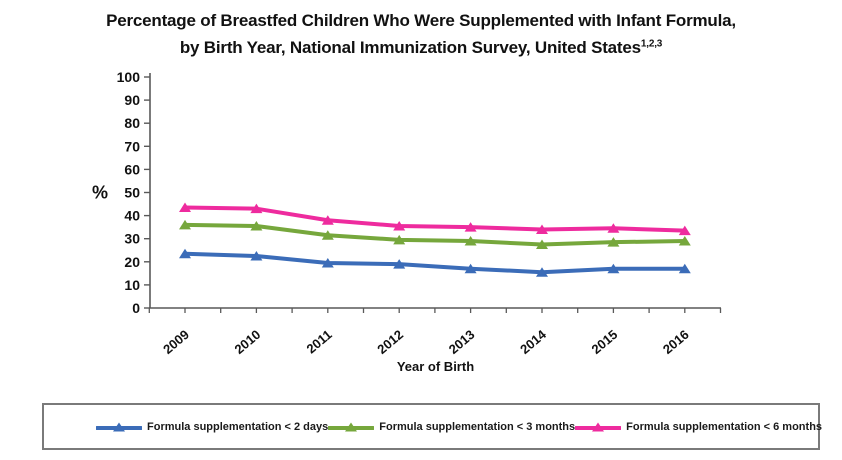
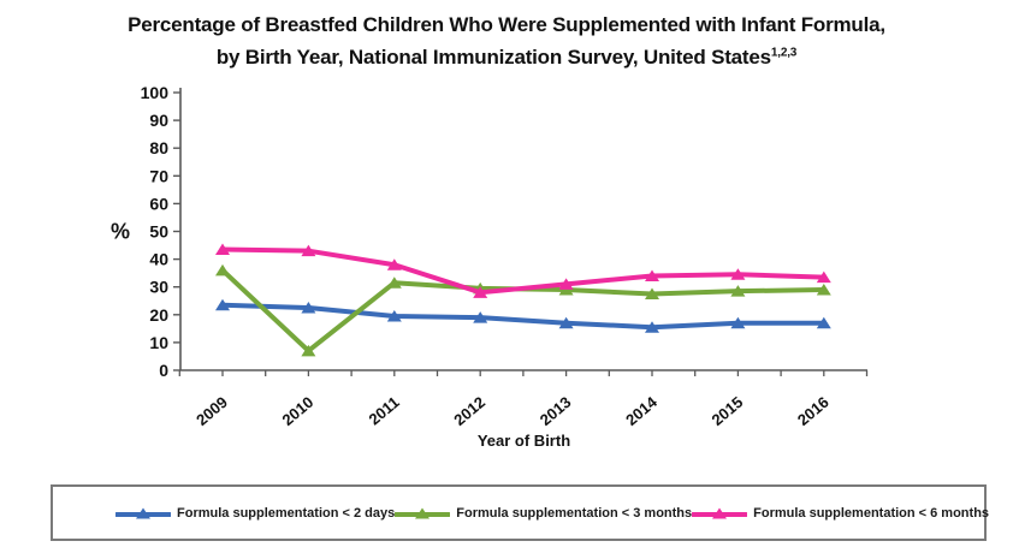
Formula supplementation < 3 months/2010: 36 -> 7
Formula supplementation < 6 months/2012: 36 -> 28
Formula supplementation < 6 months/2013: 35 -> 31
